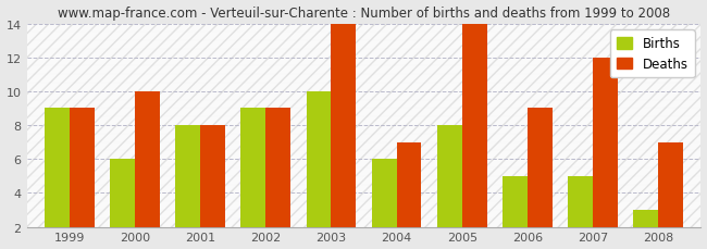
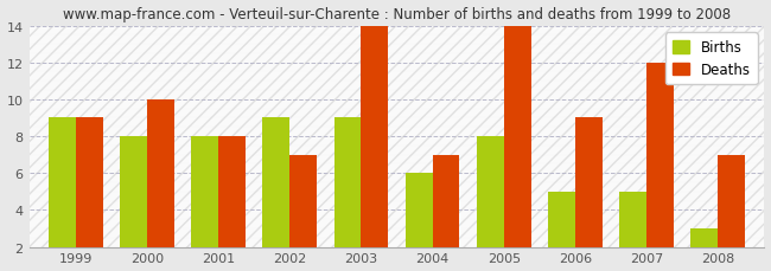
Births/2000: 6 -> 8
Deaths/2002: 9 -> 7
Births/2003: 10 -> 9
